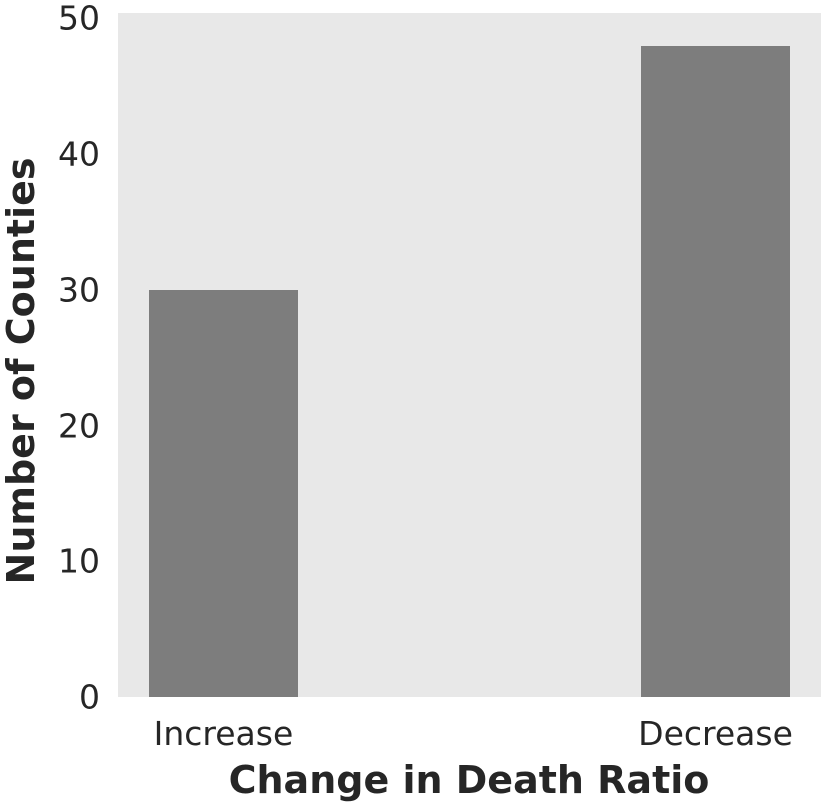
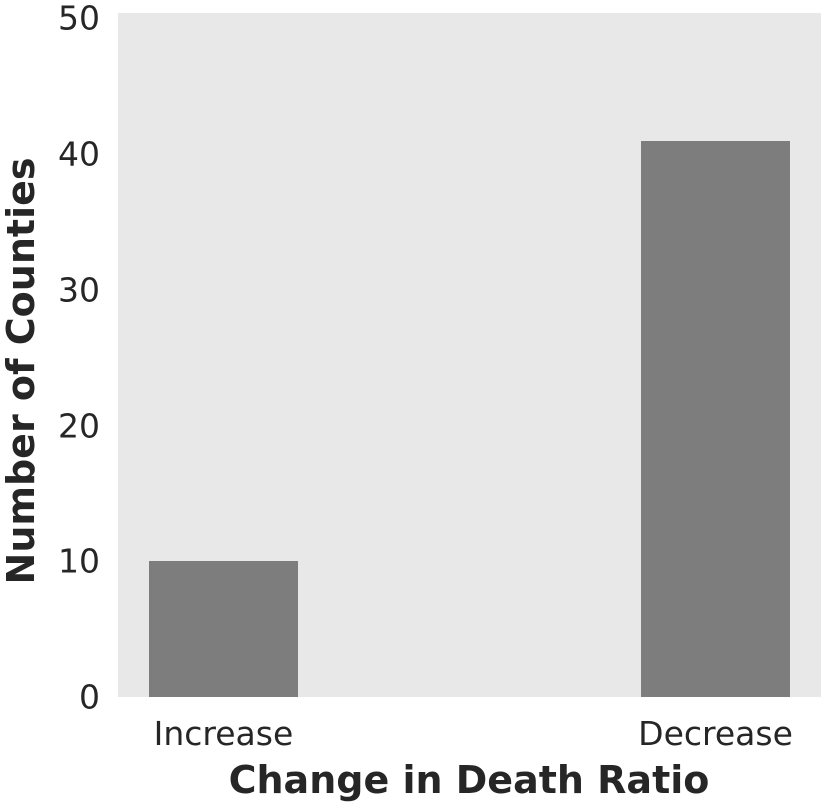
Increase: 30 -> 10
Decrease: 48 -> 41
